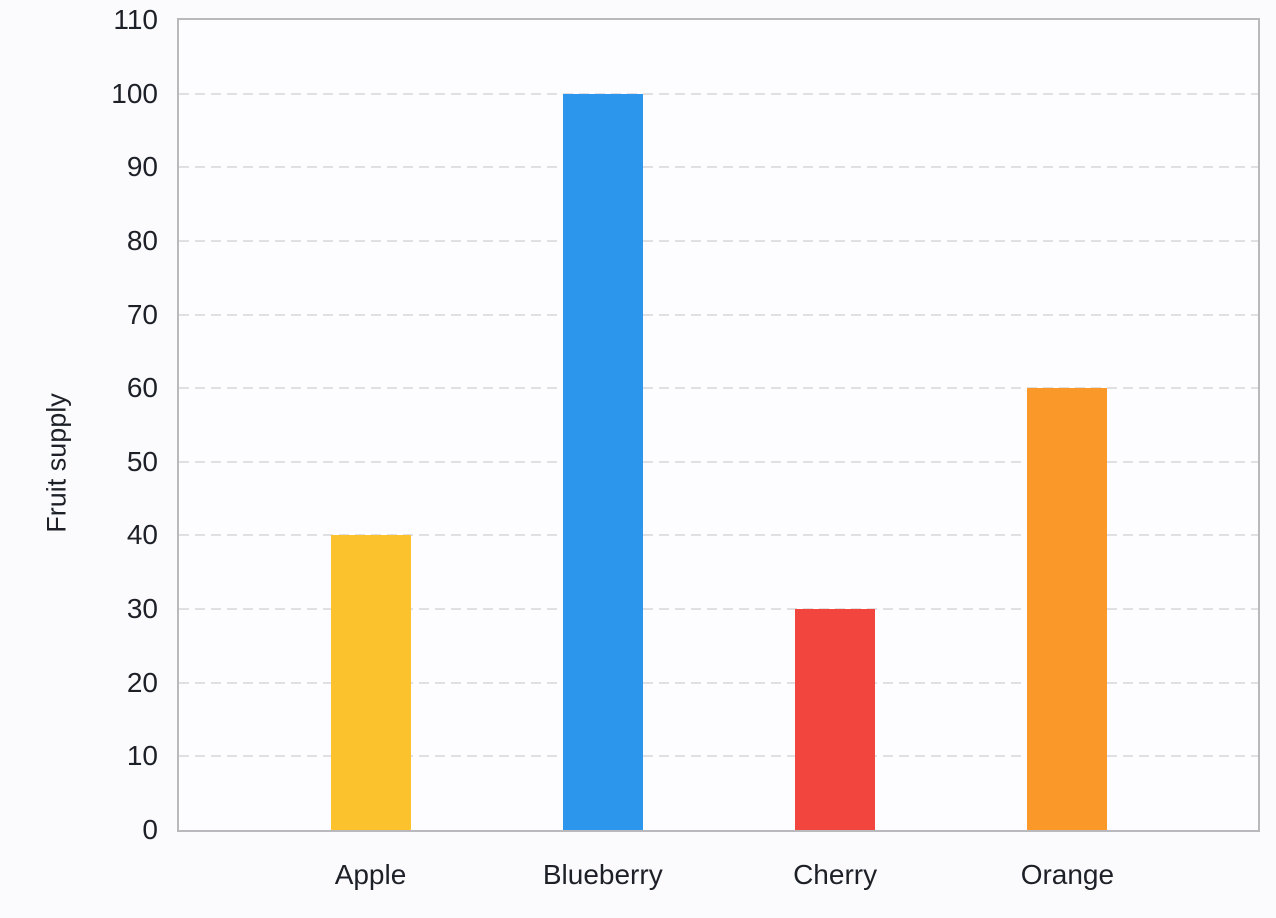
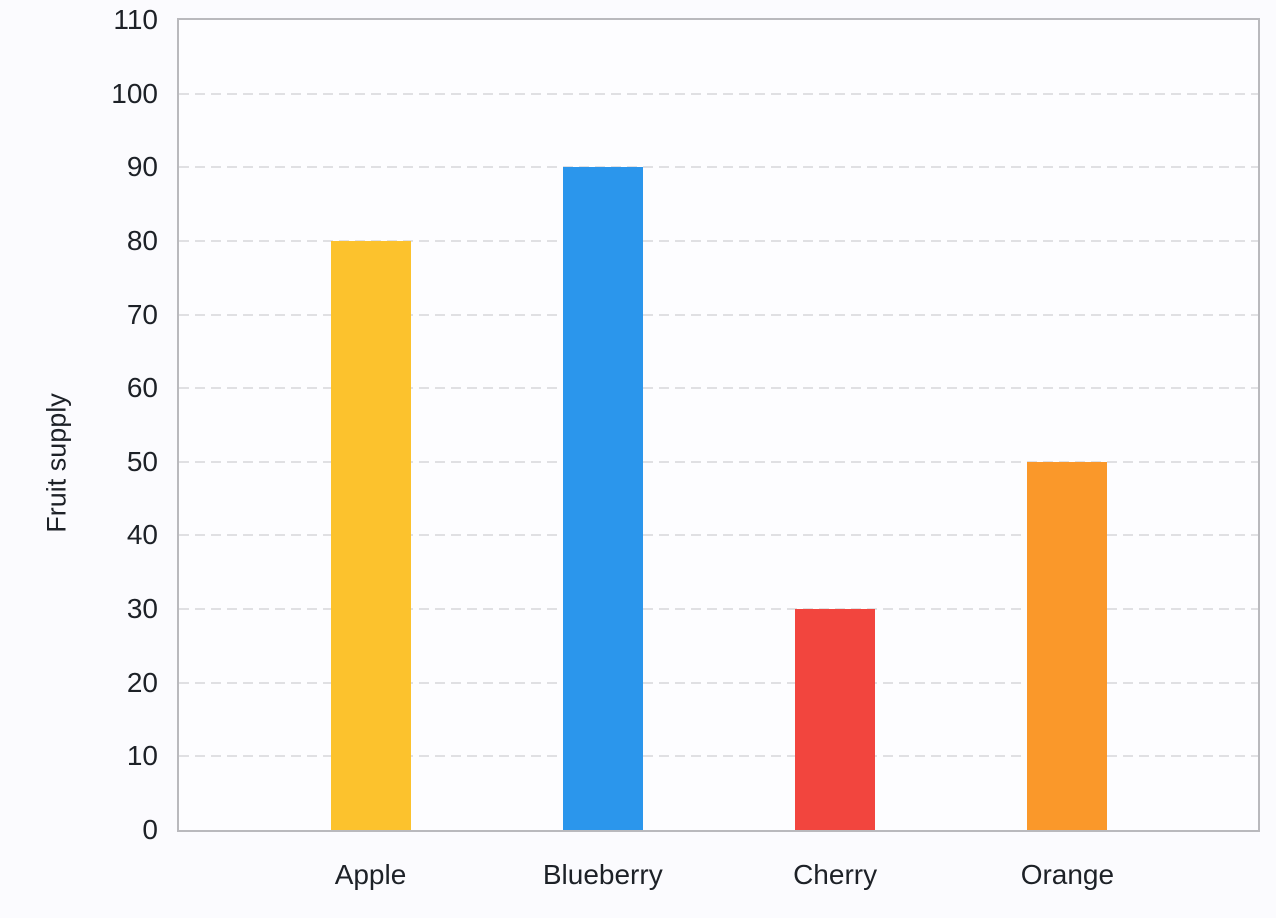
Apple: 40 -> 80
Blueberry: 100 -> 90
Orange: 60 -> 50
